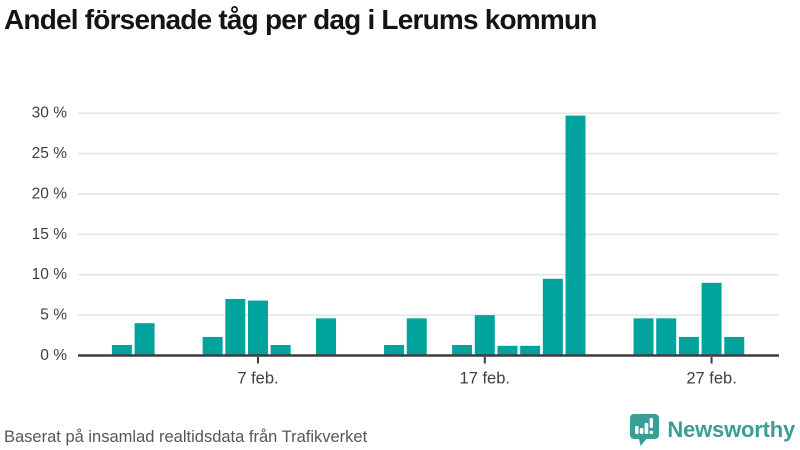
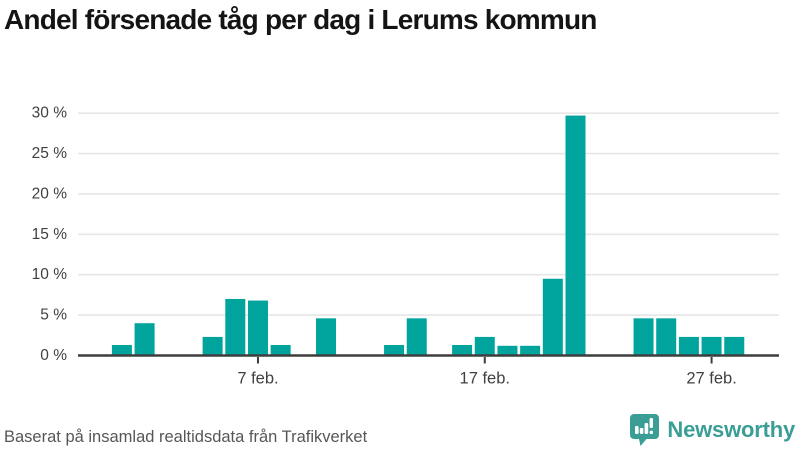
17 feb.: 5% -> 2%
27 feb.: 9% -> 2%
